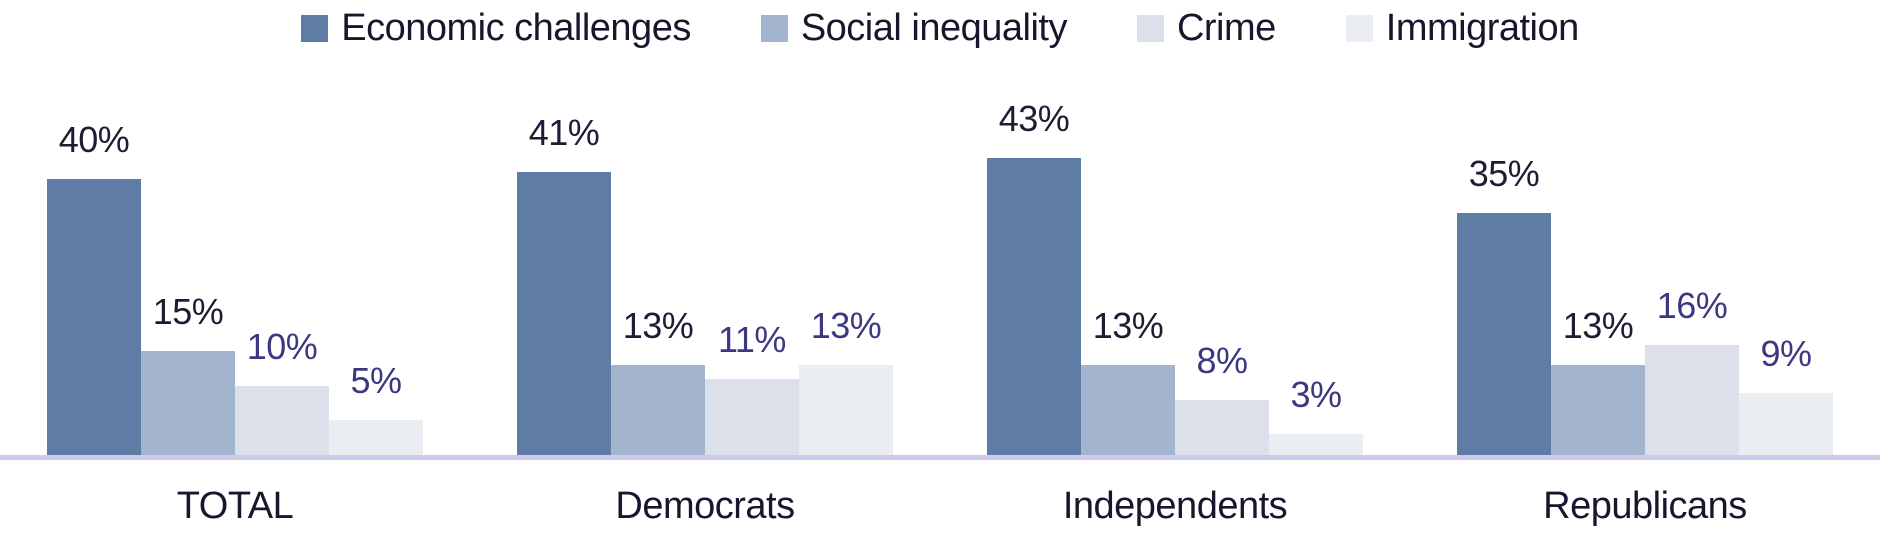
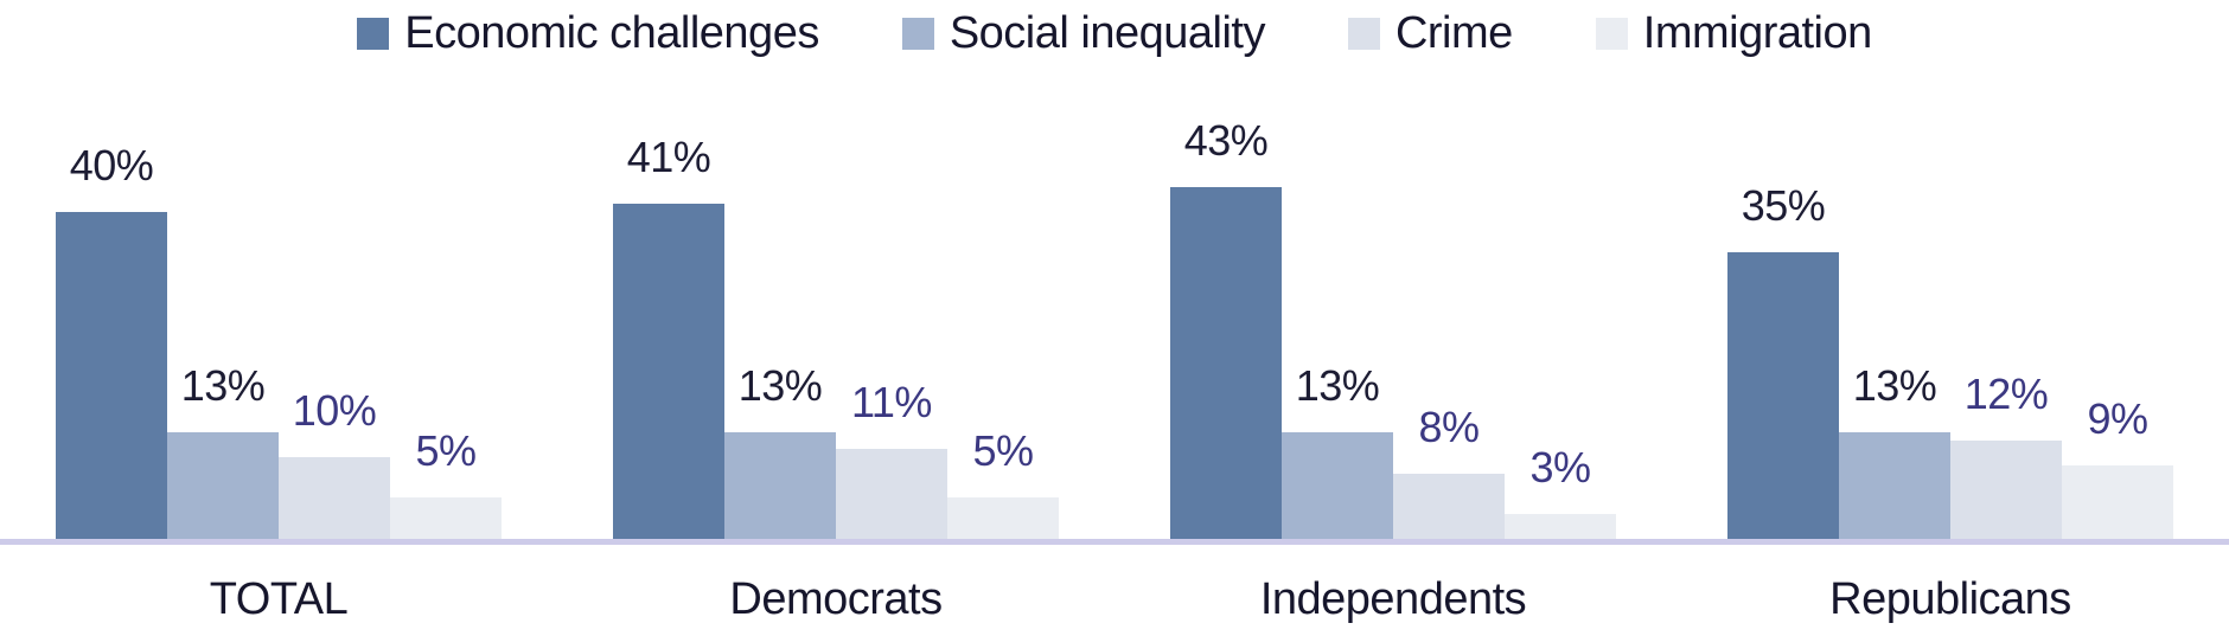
Social inequality/TOTAL: 15% -> 13%
Immigration/Democrats: 13% -> 5%
Crime/Republicans: 16% -> 12%
